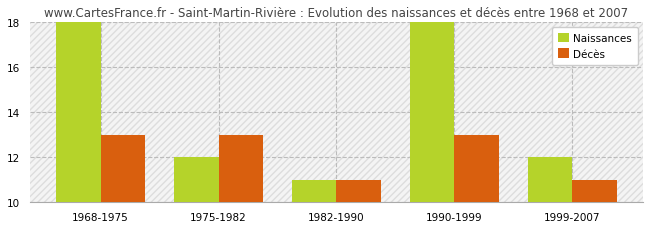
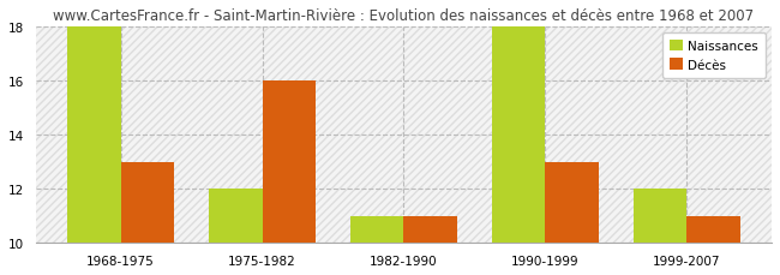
Décès/1975-1982: 13 -> 16
